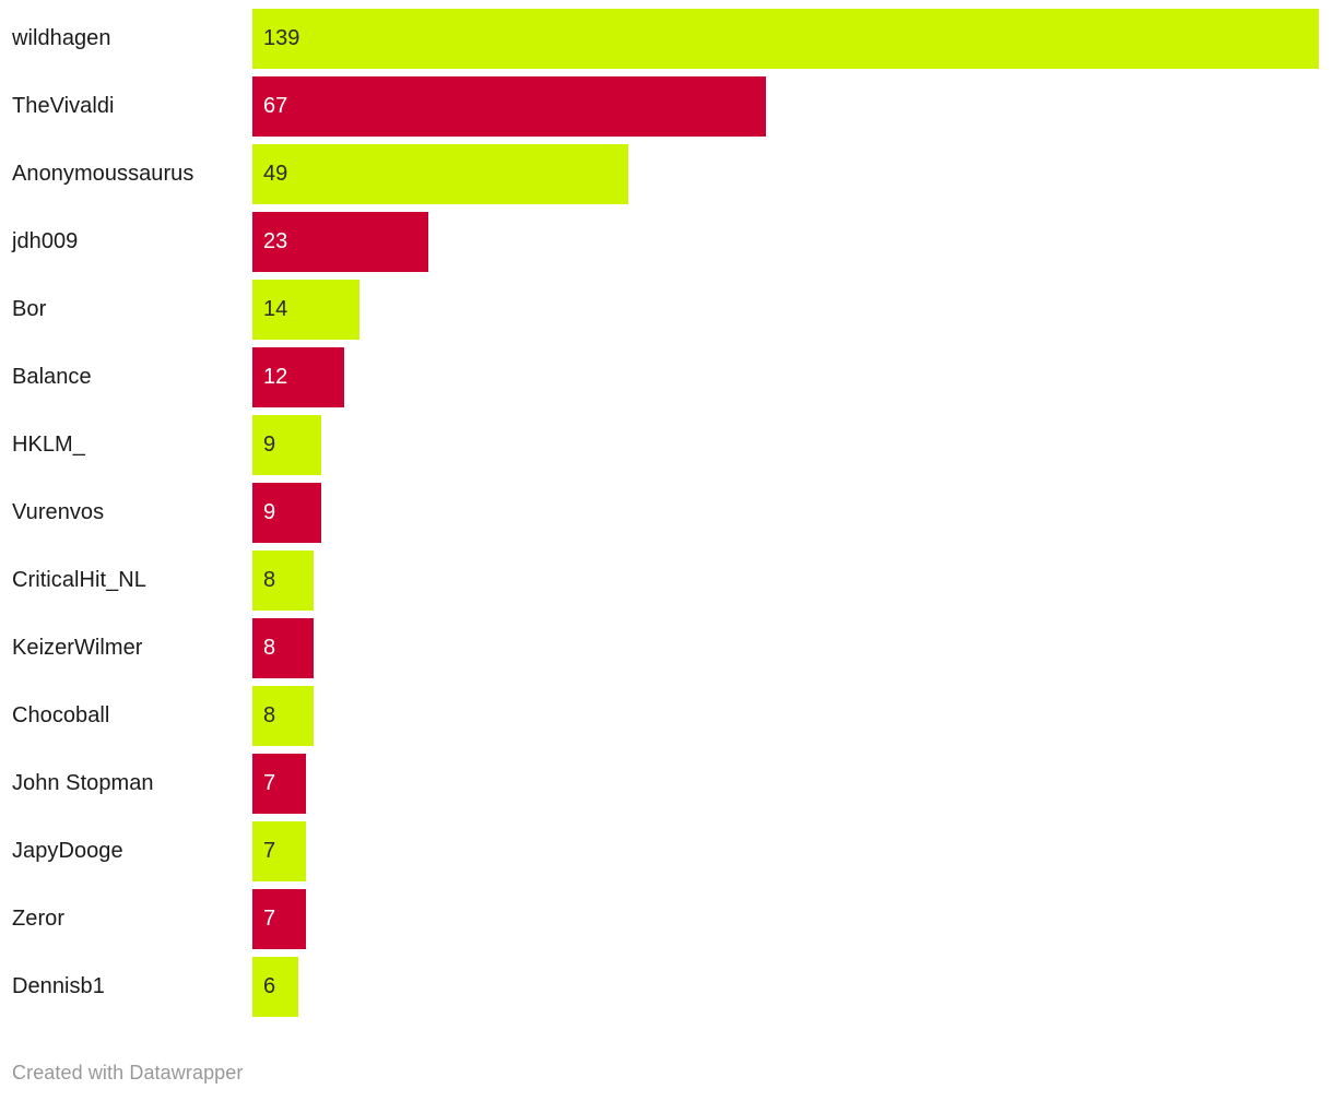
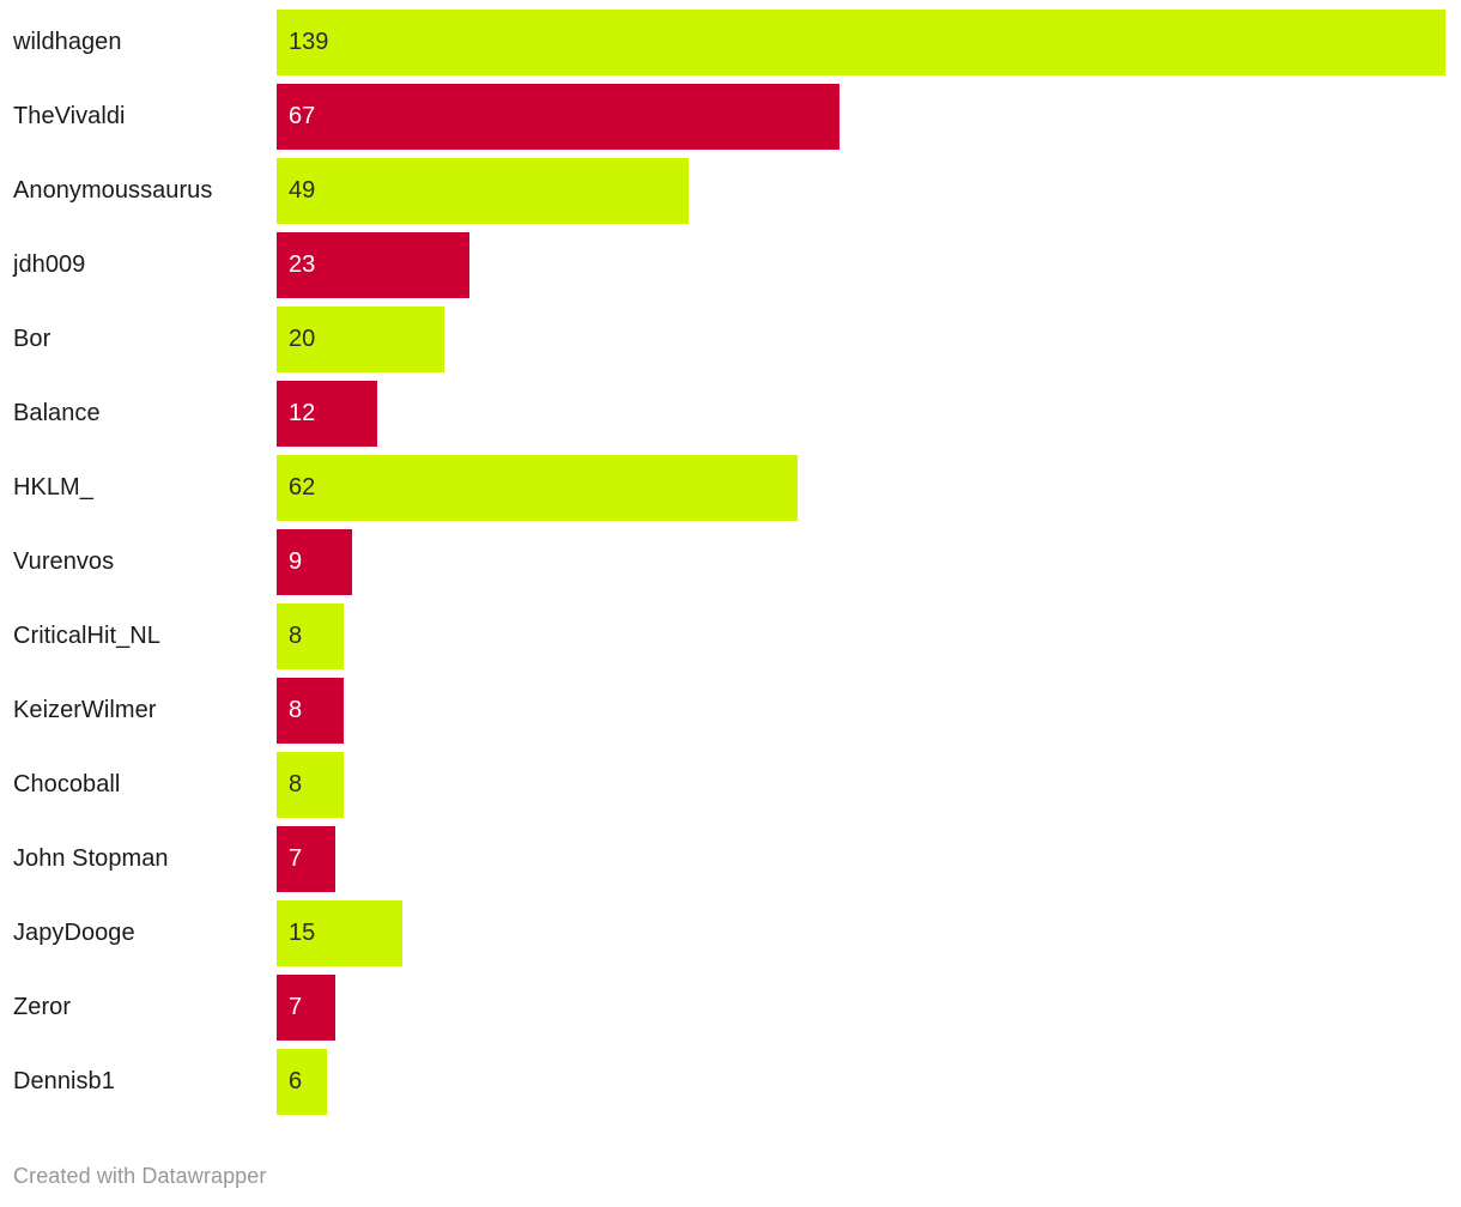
Bor: 14 -> 20
HKLM_: 9 -> 62
JapyDooge: 7 -> 15
